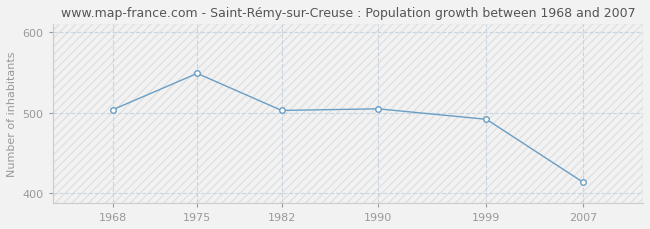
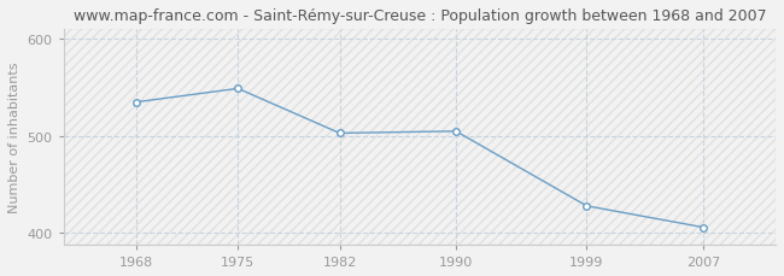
1968: 504 -> 535
1999: 492 -> 428
2007: 414 -> 406
